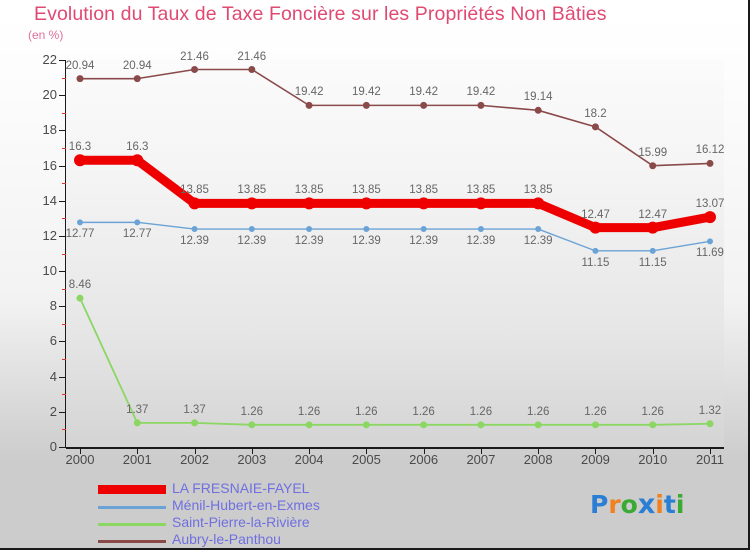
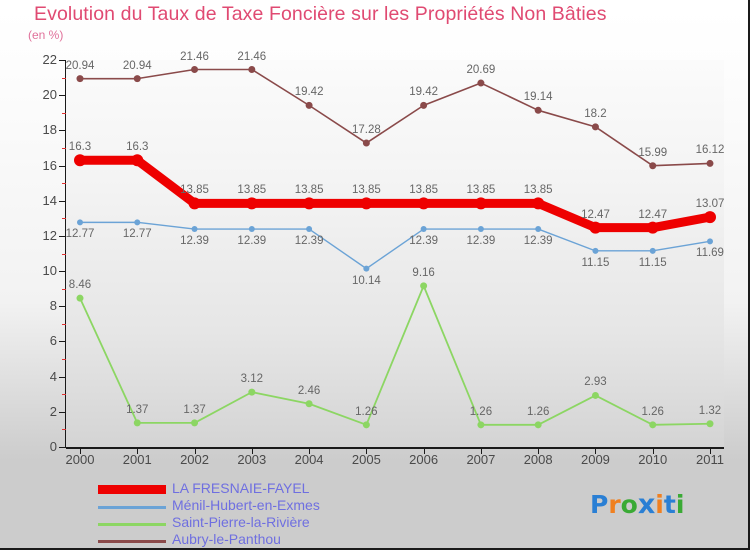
Saint-Pierre-la-Rivière/2003: 1.26 -> 3.12
Saint-Pierre-la-Rivière/2004: 1.26 -> 2.46
Ménil-Hubert-en-Exmes/2005: 12.39 -> 10.14
Aubry-le-Panthou/2005: 19.42 -> 17.28
Saint-Pierre-la-Rivière/2006: 1.26 -> 9.16
Aubry-le-Panthou/2007: 19.42 -> 20.69
Saint-Pierre-la-Rivière/2009: 1.26 -> 2.93
